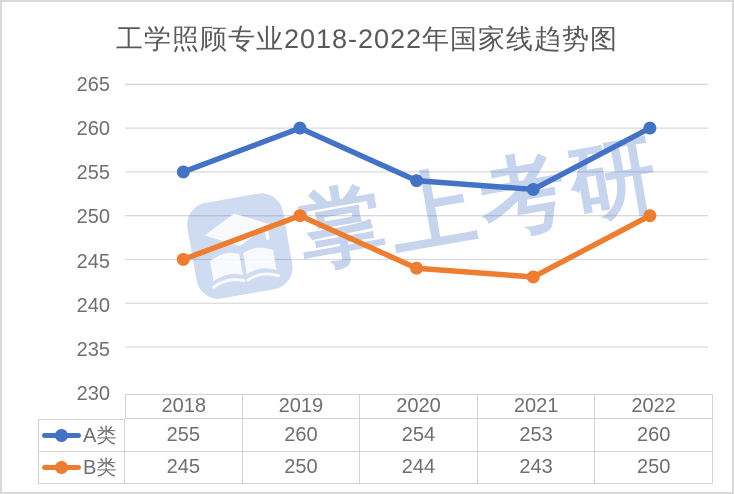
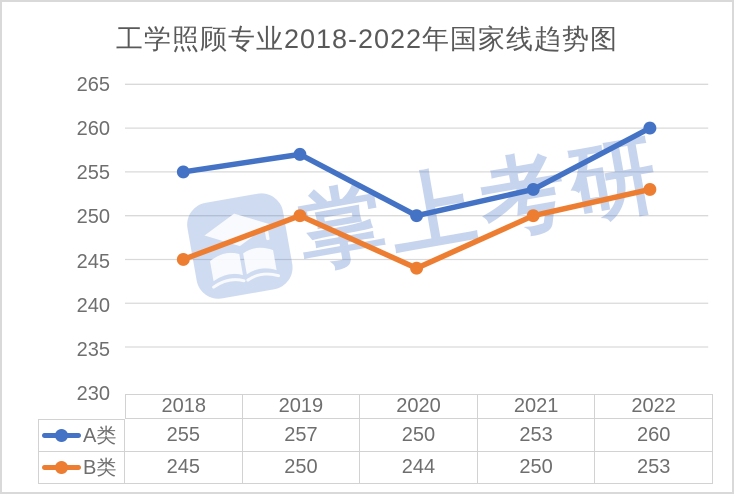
A类/2019: 260 -> 257
A类/2020: 254 -> 250
B类/2021: 243 -> 250
B类/2022: 250 -> 253
